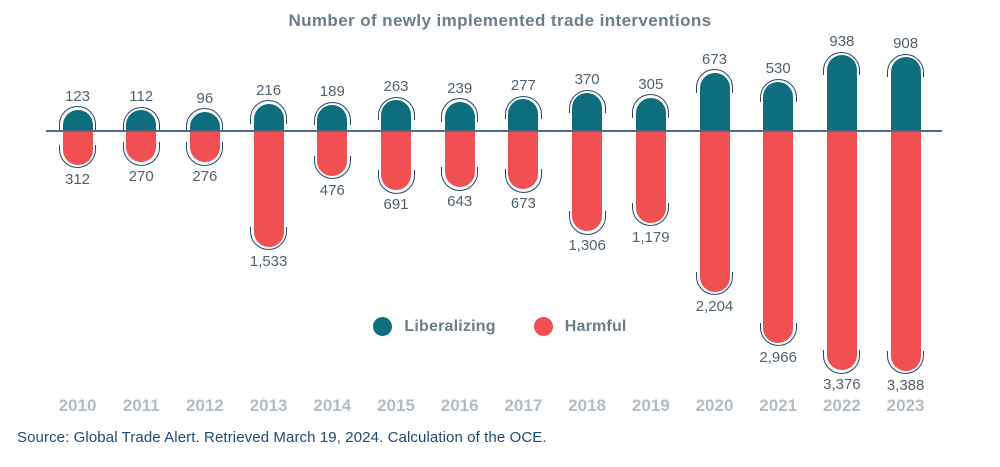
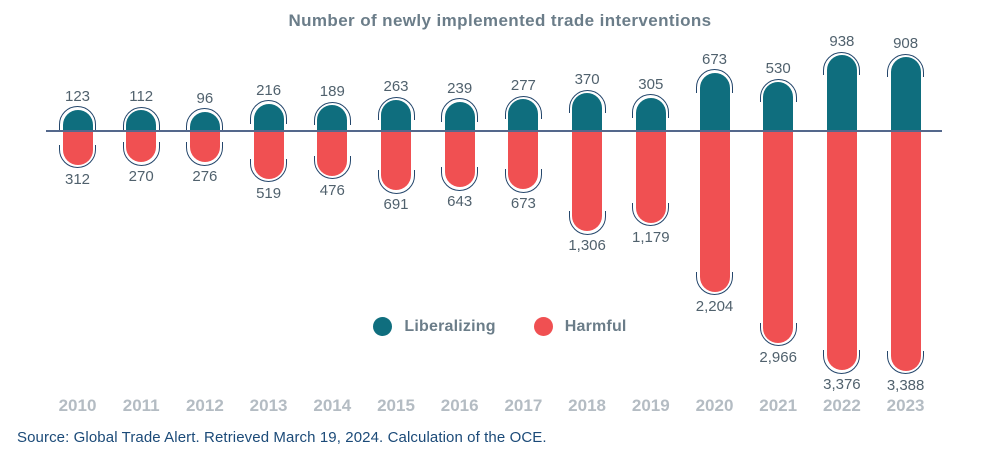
Harmful/2013: 1,533 -> 519
